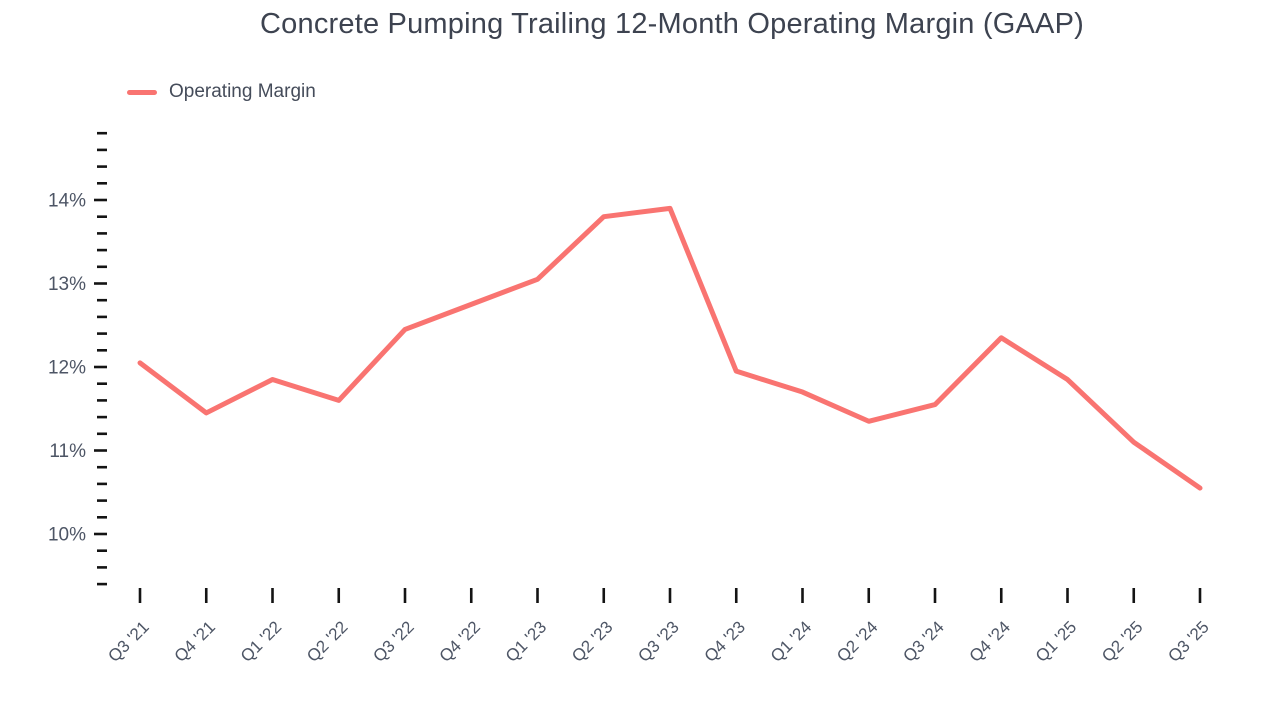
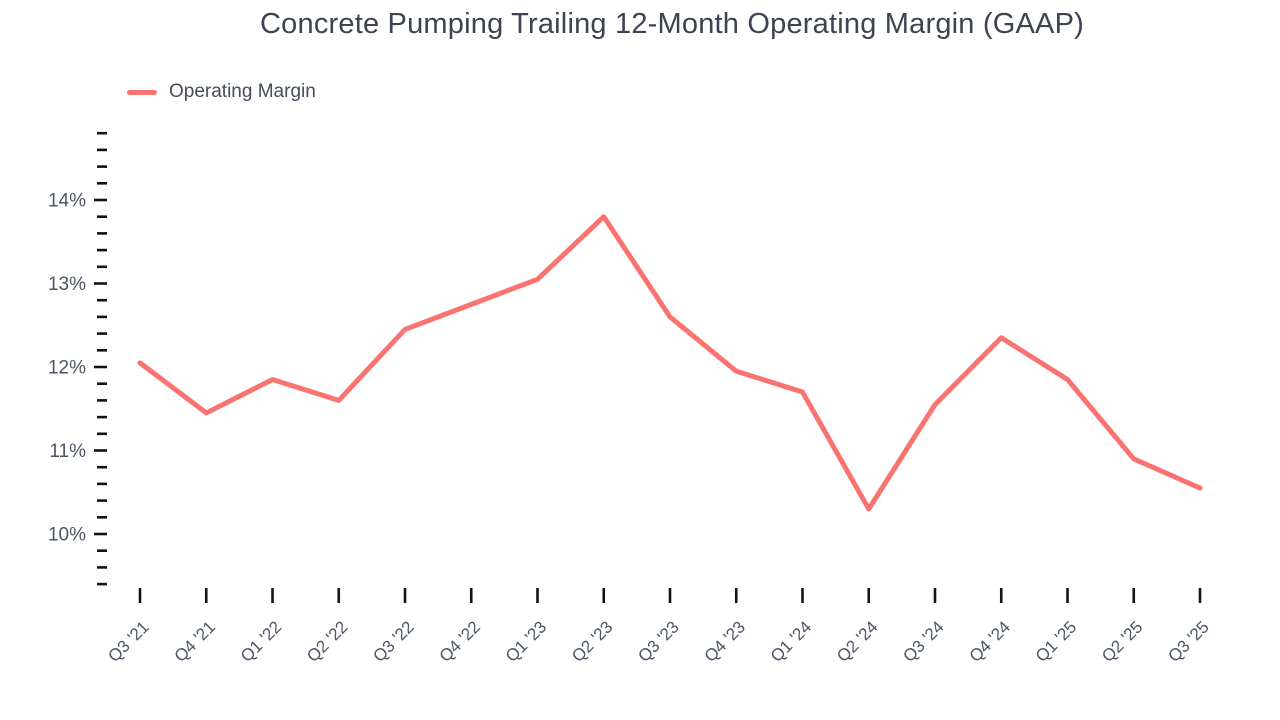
Q3 '23: 13.9% -> 12.6%
Q2 '24: 11.3% -> 10.3%
Q2 '25: 11.1% -> 10.9%
